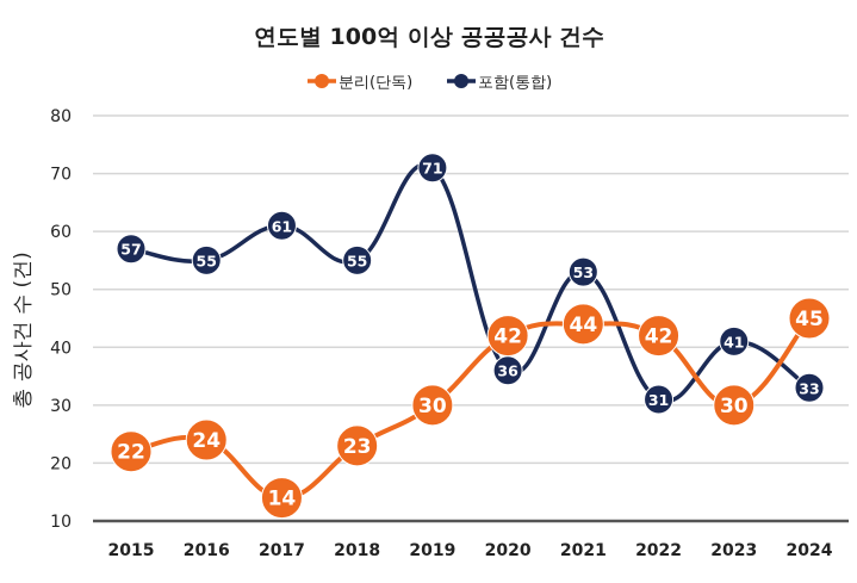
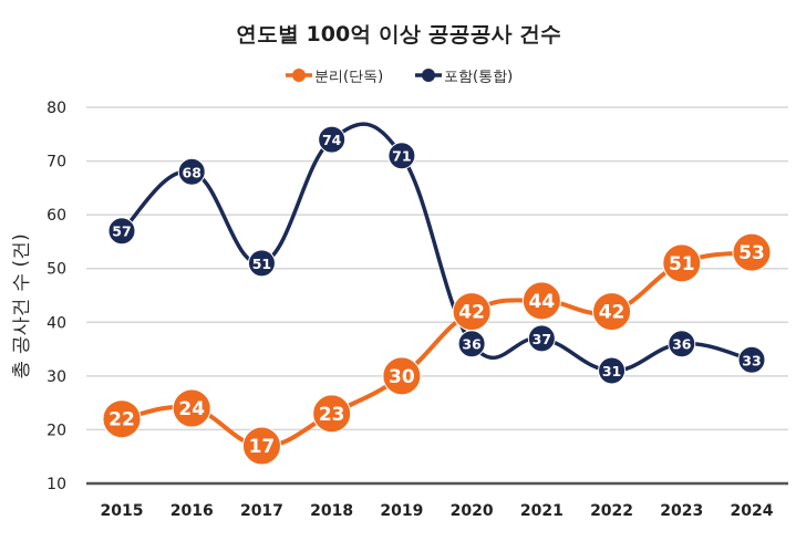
포함(통합)/2016: 55 -> 68
분리(단독)/2017: 14 -> 17
포함(통합)/2017: 61 -> 51
포함(통합)/2018: 55 -> 74
포함(통합)/2021: 53 -> 37
분리(단독)/2023: 30 -> 51
포함(통합)/2023: 41 -> 36
분리(단독)/2024: 45 -> 53
